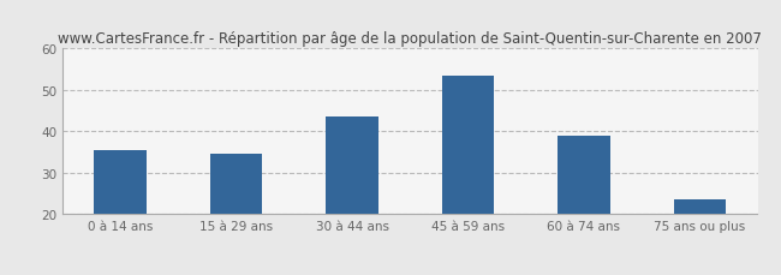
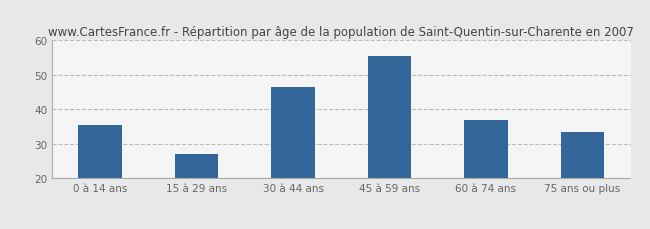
15 à 29 ans: 34.5 -> 27.0
30 à 44 ans: 43.5 -> 46.5
45 à 59 ans: 53.5 -> 55.5
60 à 74 ans: 39.0 -> 37.0
75 ans ou plus: 23.5 -> 33.5
